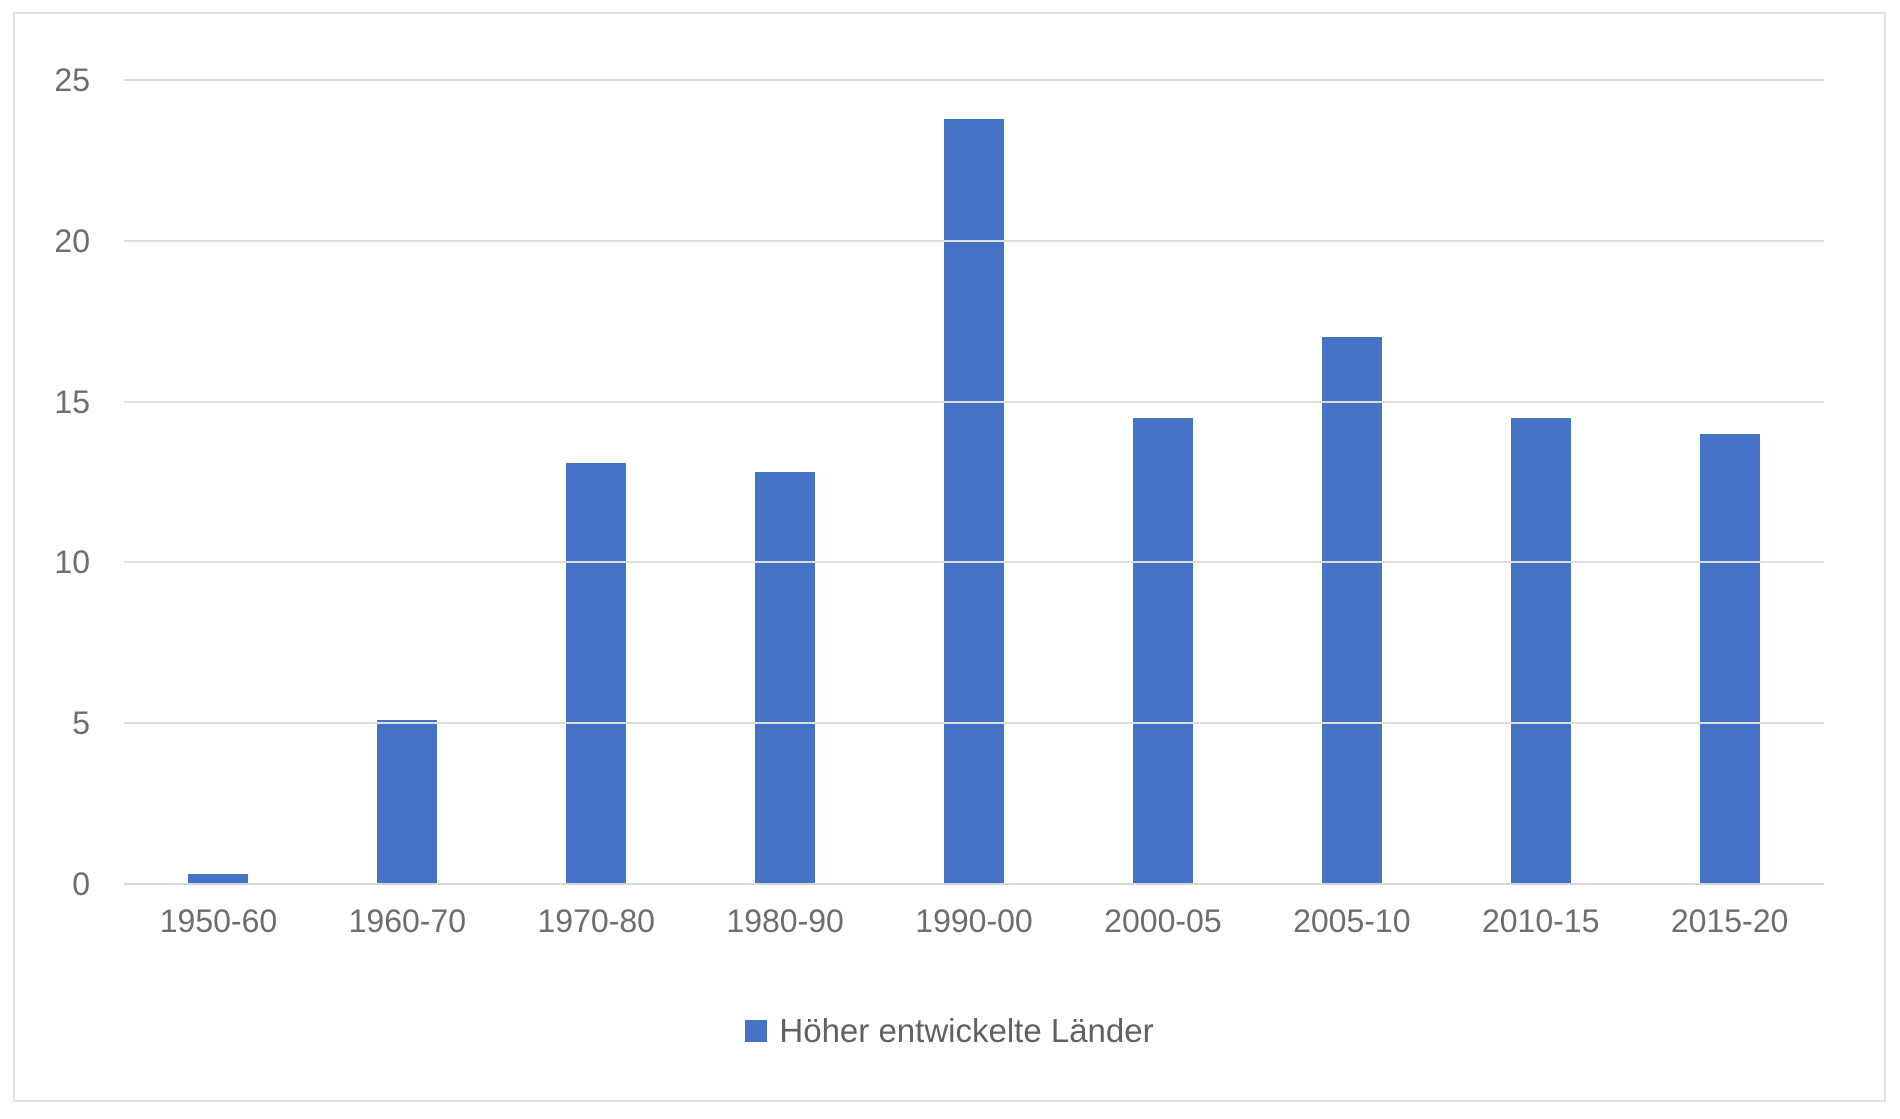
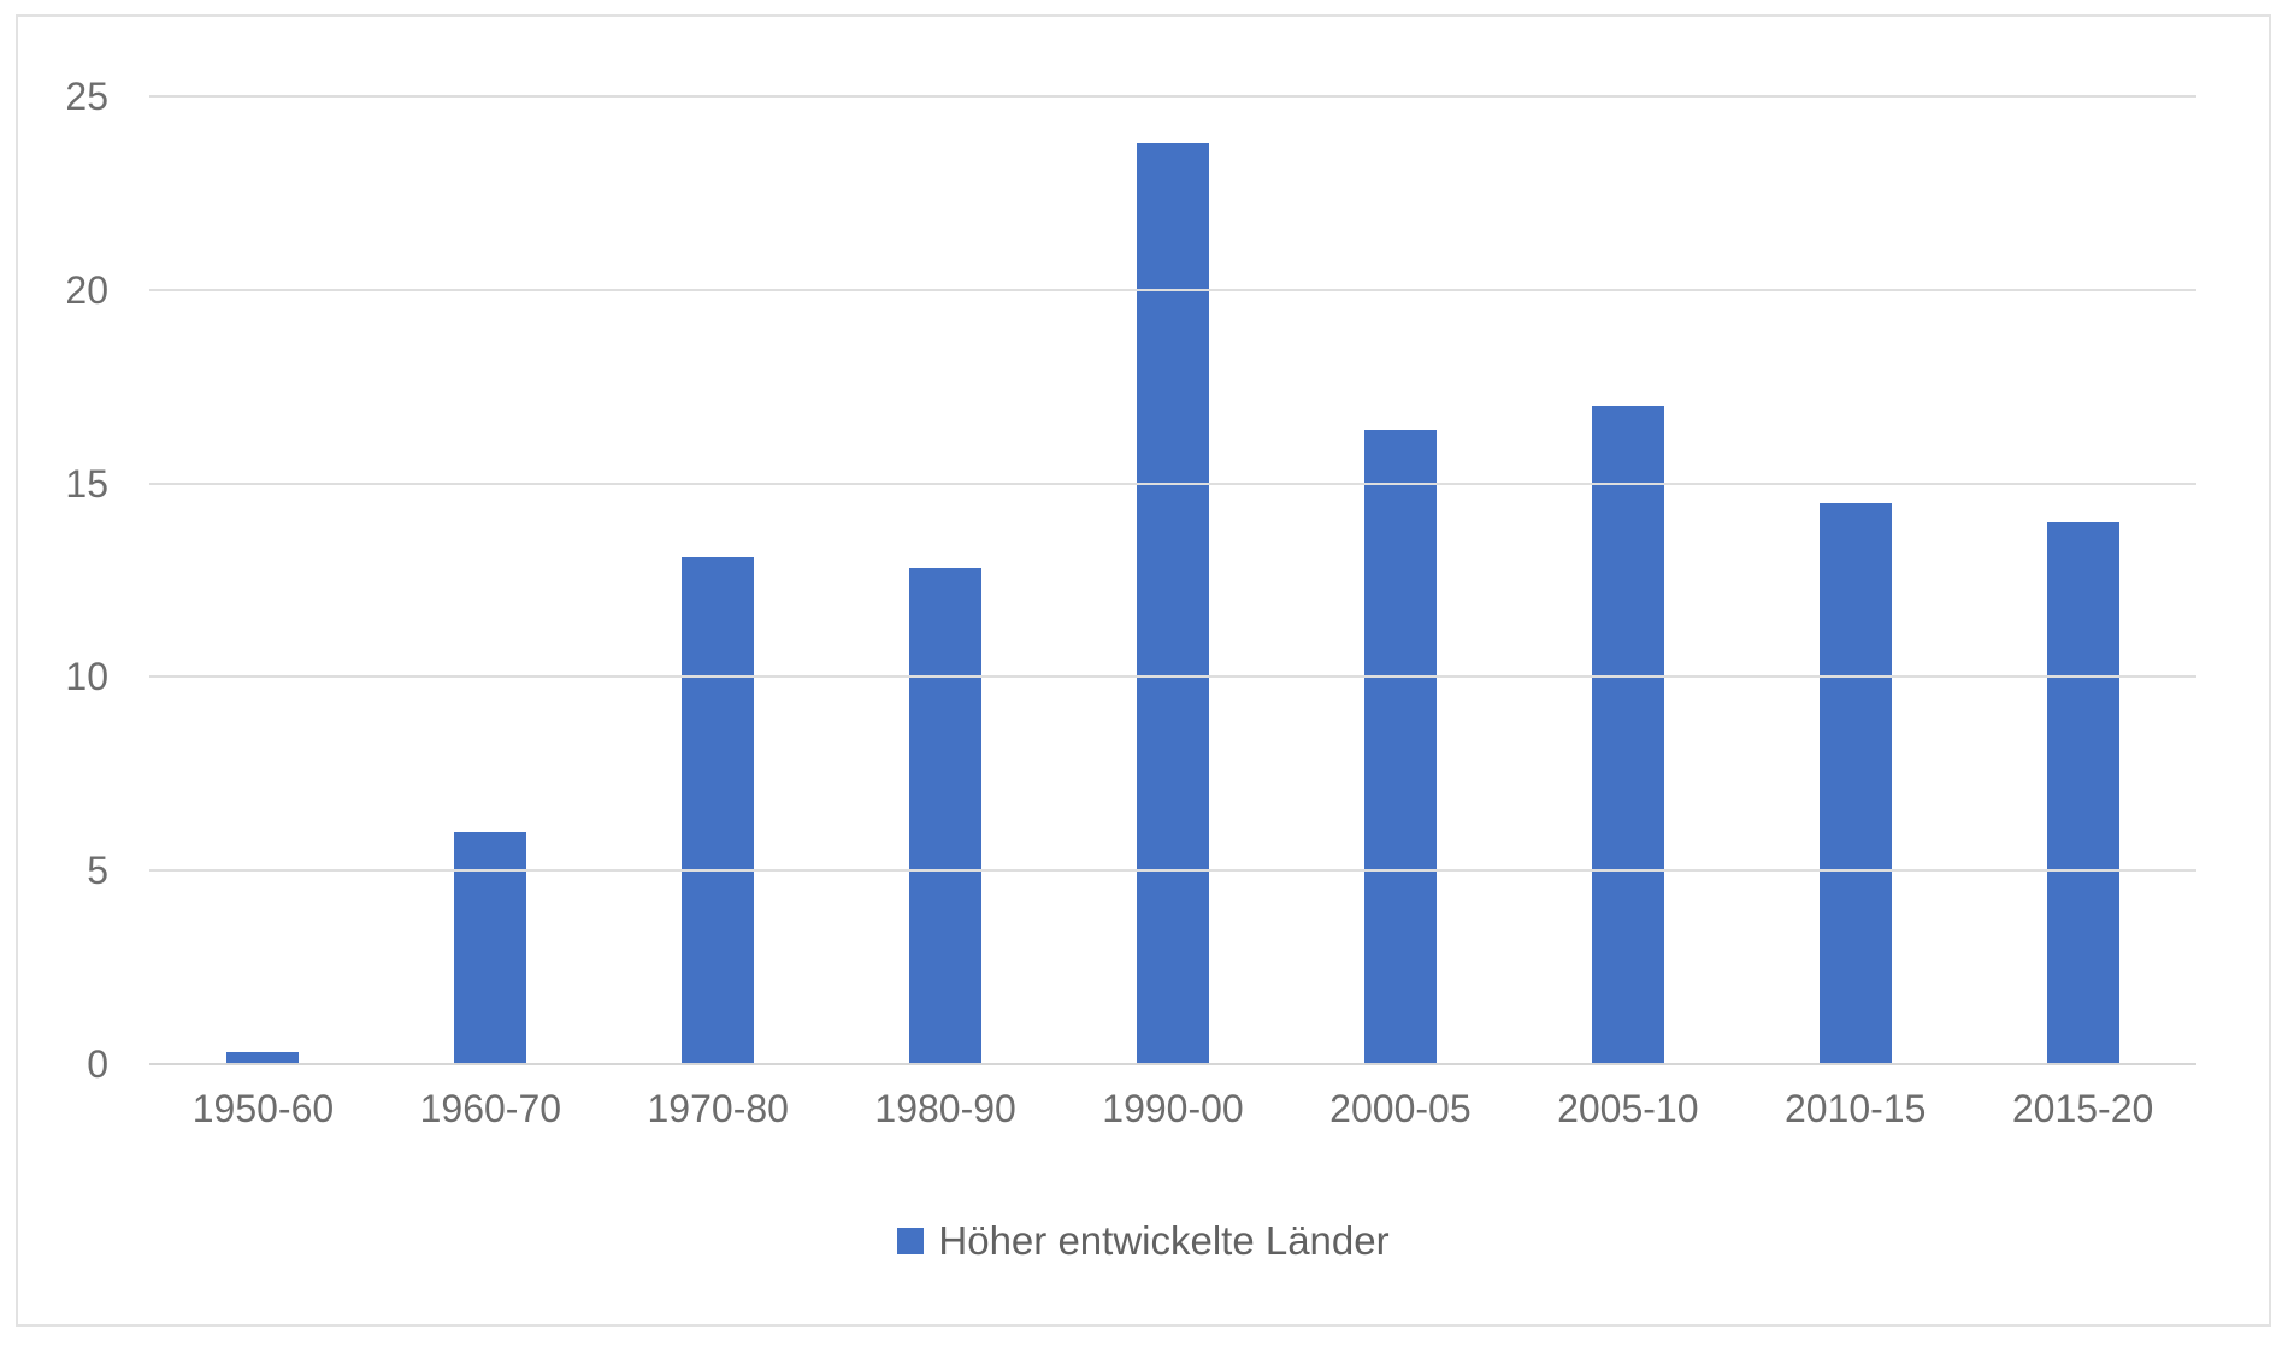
1960-70: 5.1 -> 6.0
2000-05: 14.5 -> 16.4
